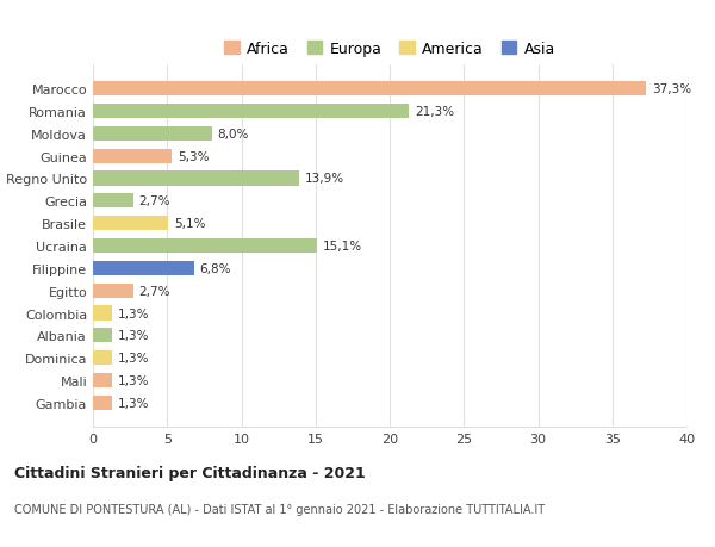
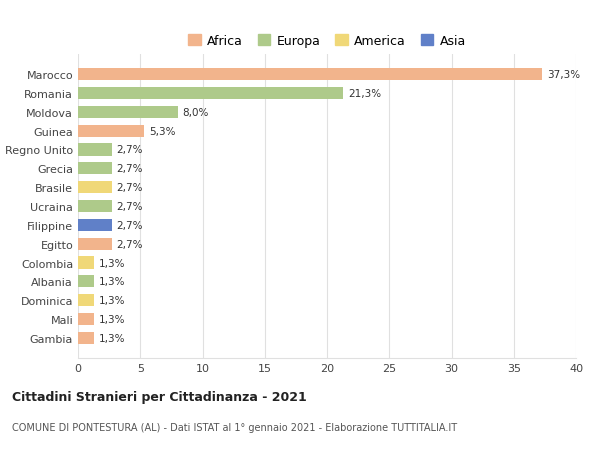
Regno Unito: 13,9% -> 2,7%
Brasile: 5,1% -> 2,7%
Ucraina: 15,1% -> 2,7%
Filippine: 6,8% -> 2,7%
